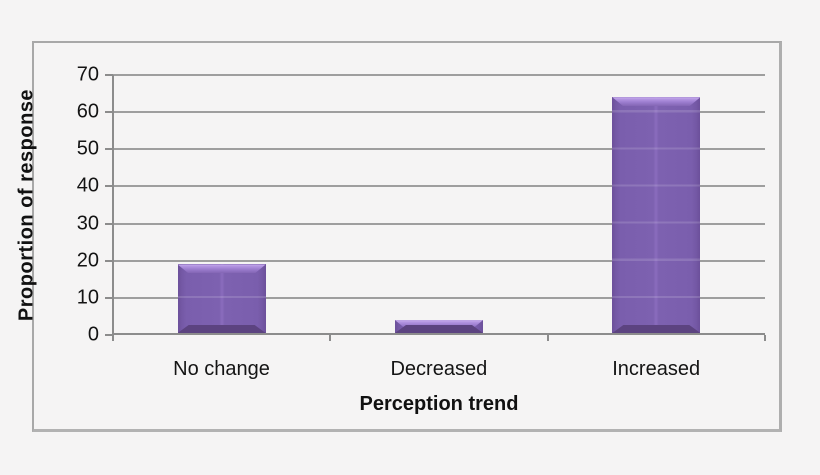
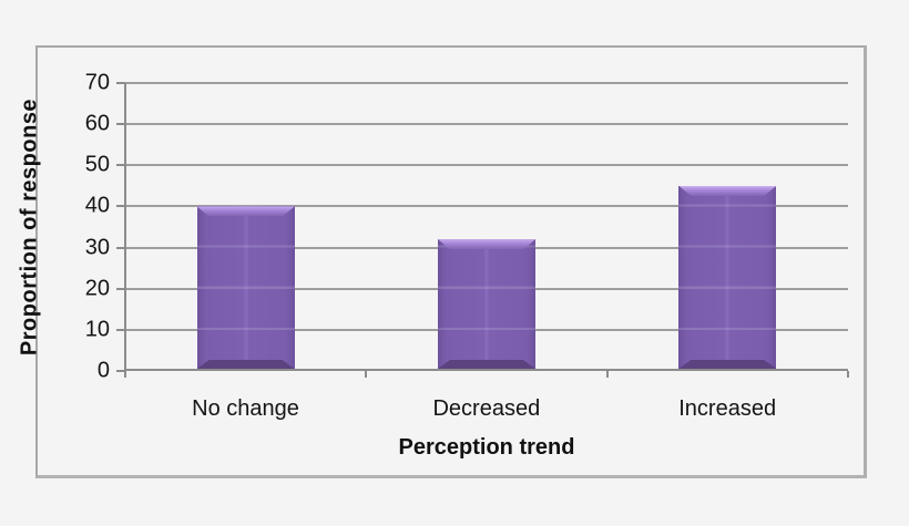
No change: 19 -> 40
Decreased: 4 -> 32
Increased: 64 -> 45
